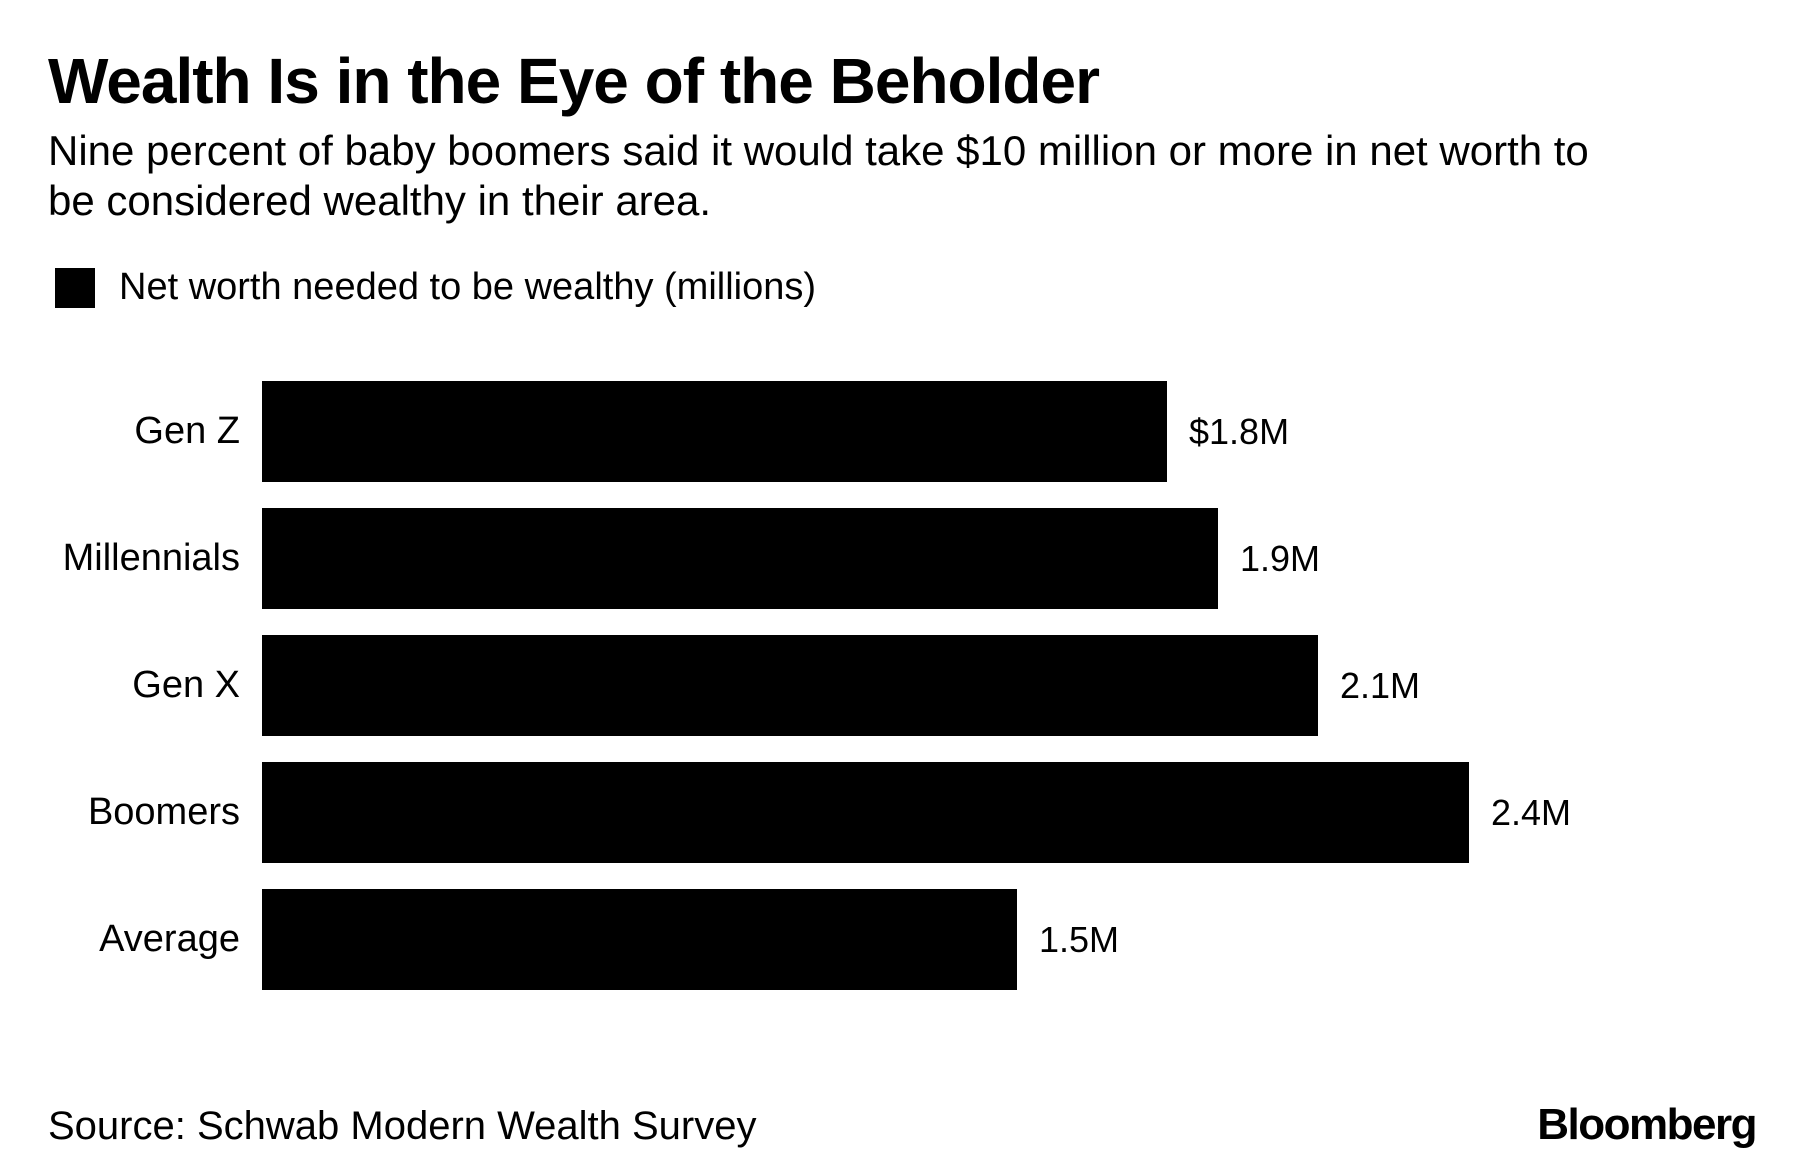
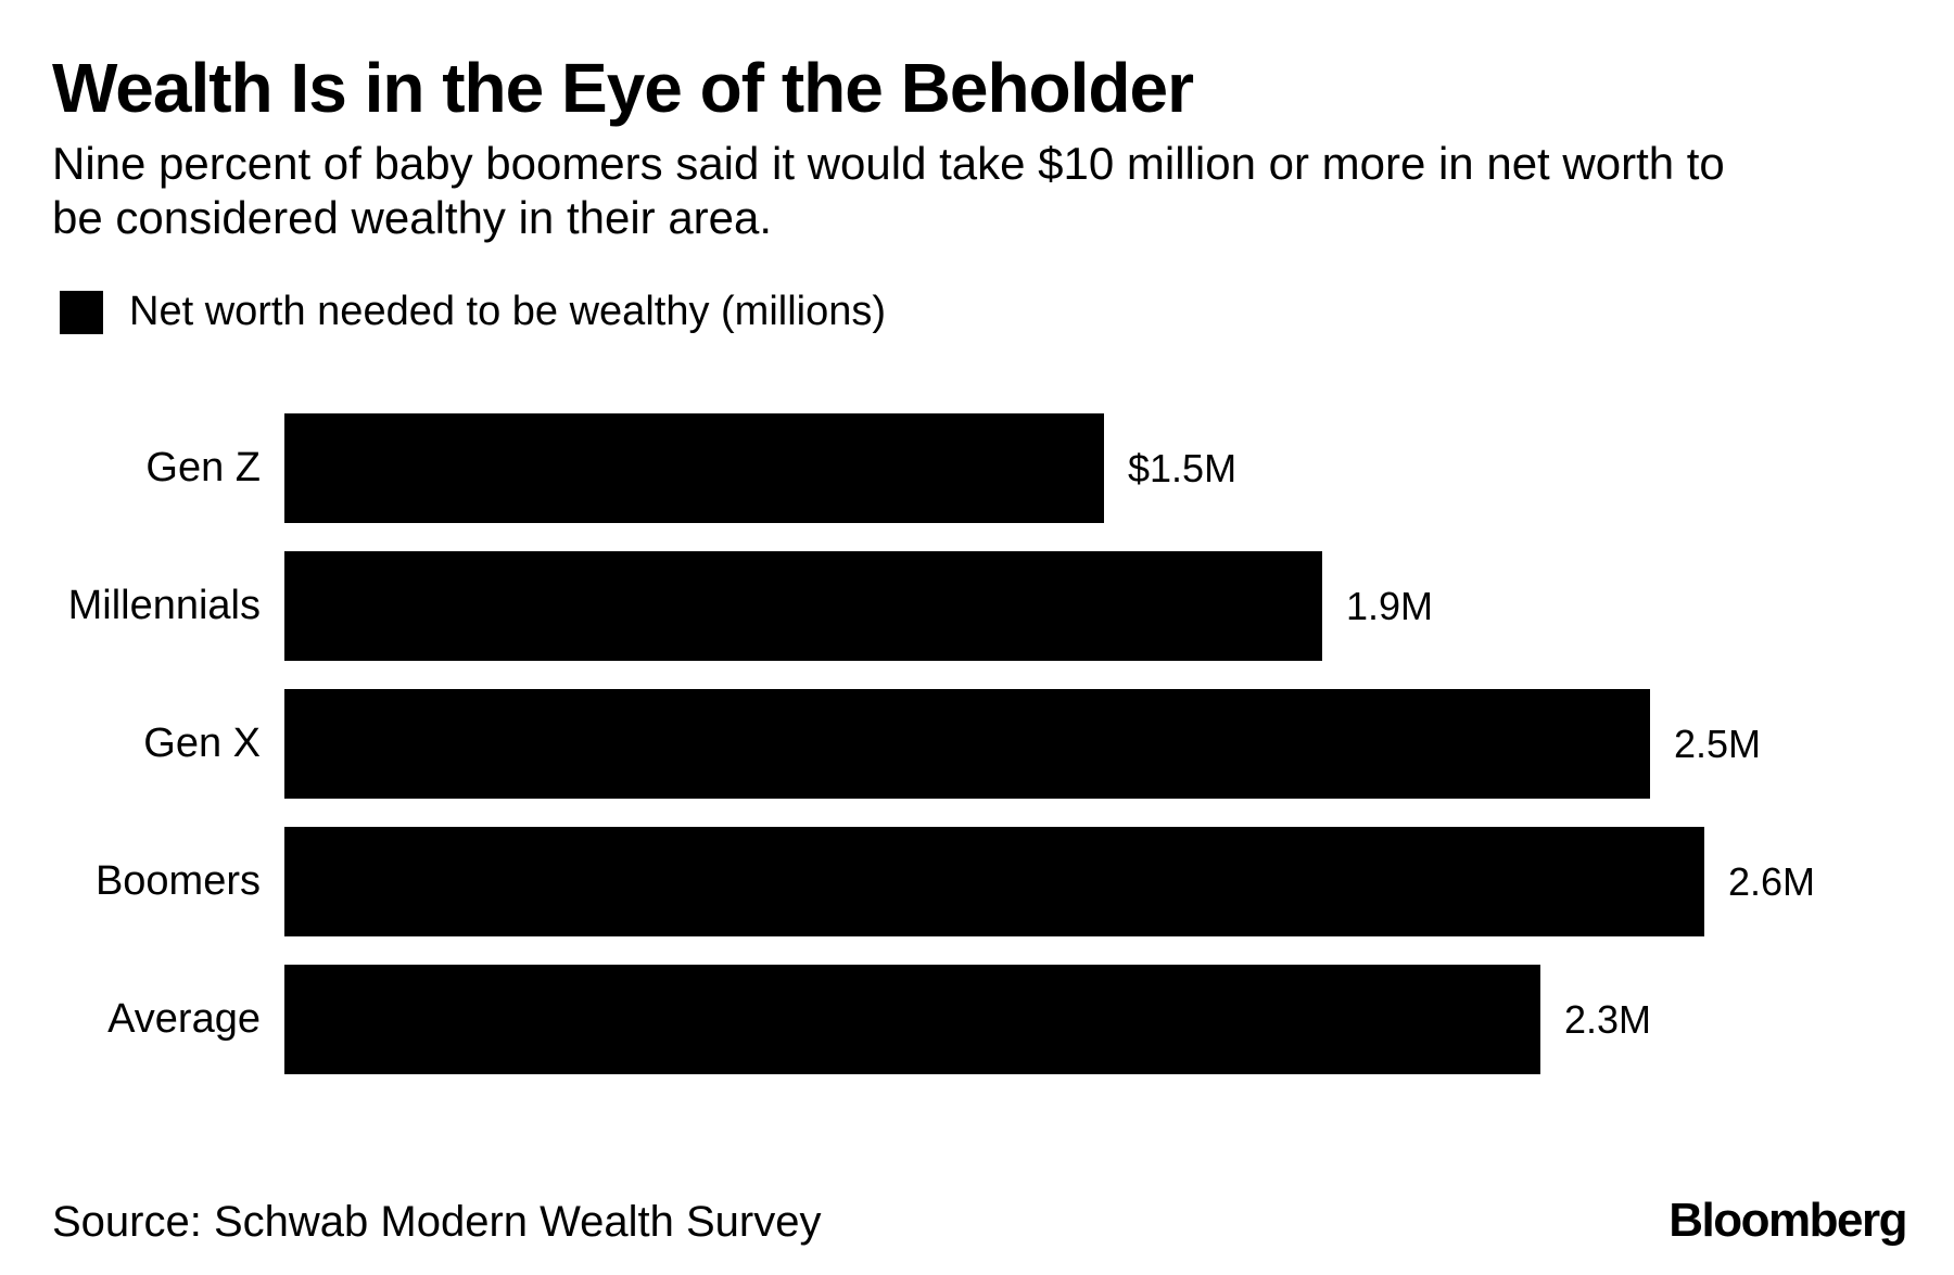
Gen Z: $1.8M -> $1.5M
Gen X: 2.1M -> 2.5M
Boomers: 2.4M -> 2.6M
Average: 1.5M -> 2.3M
